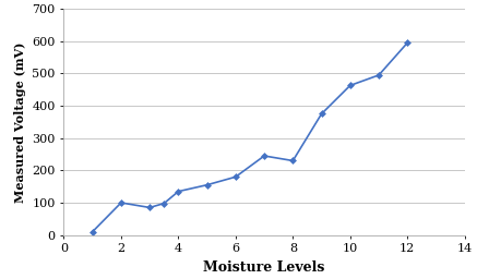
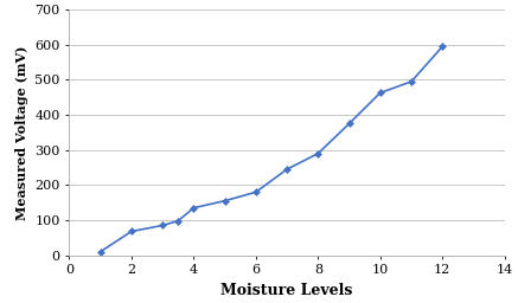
2: 100 -> 68
8: 230 -> 290
